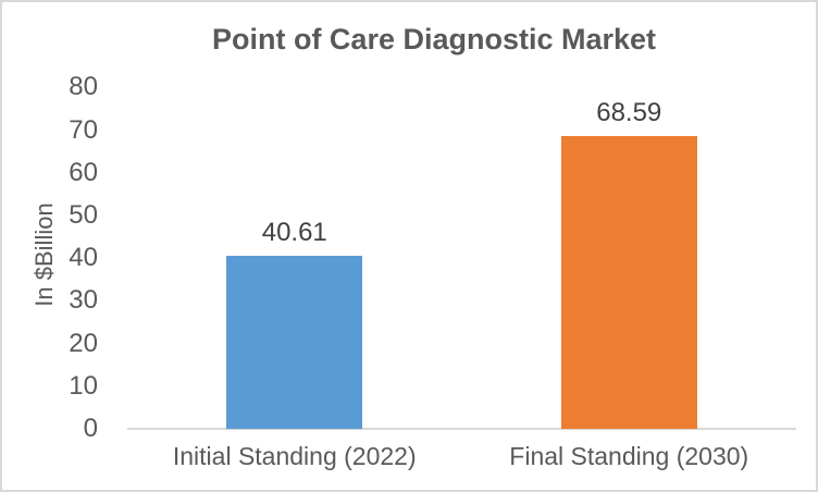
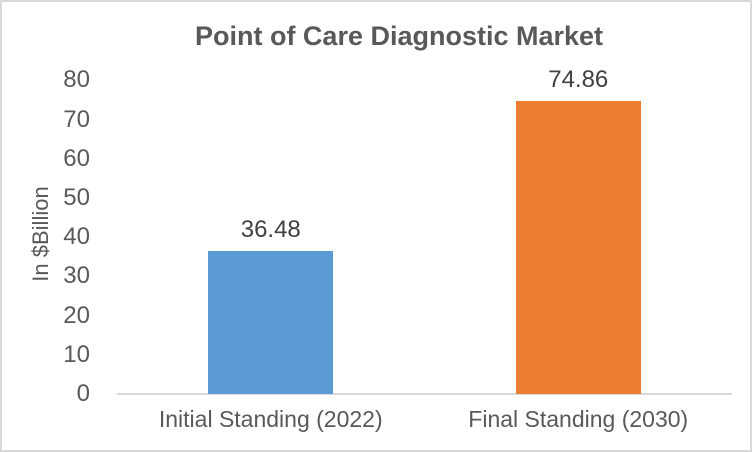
Initial Standing (2022): 40.61 -> 36.48
Final Standing (2030): 68.59 -> 74.86
